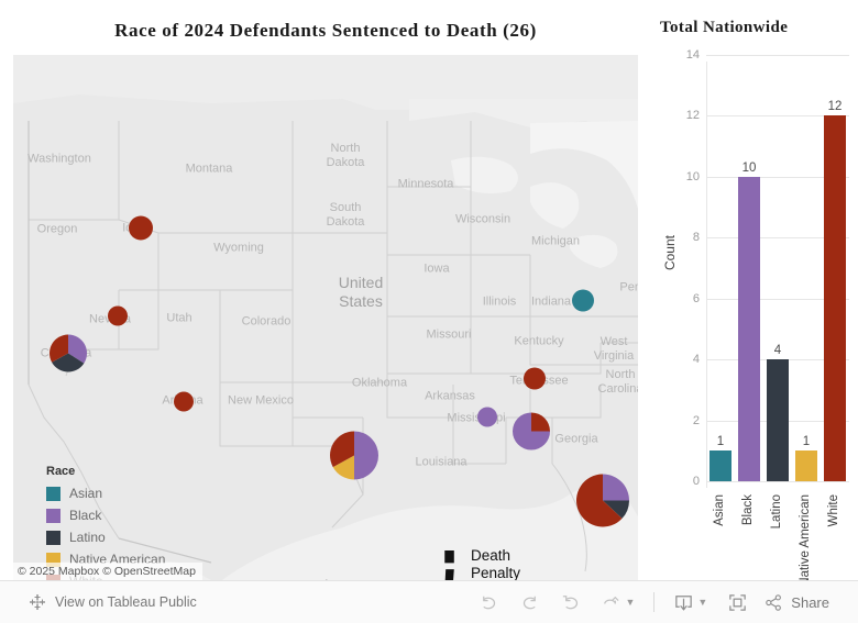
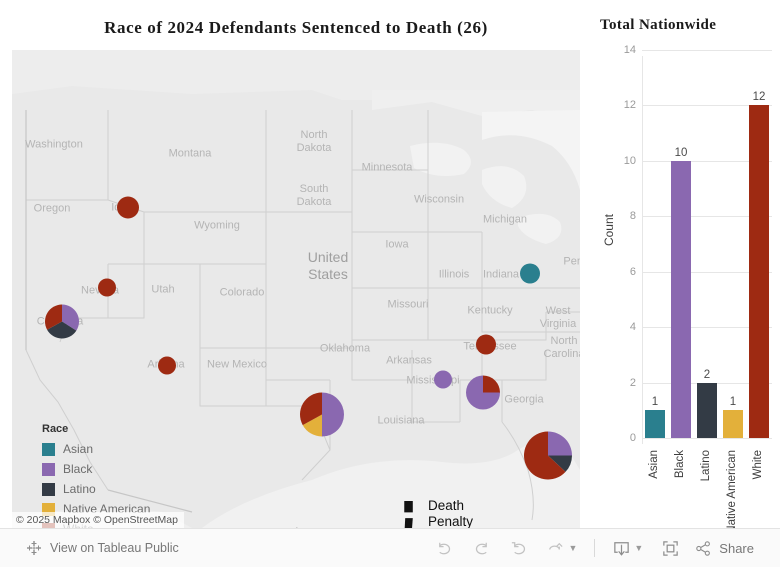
Latino: 4 -> 2
